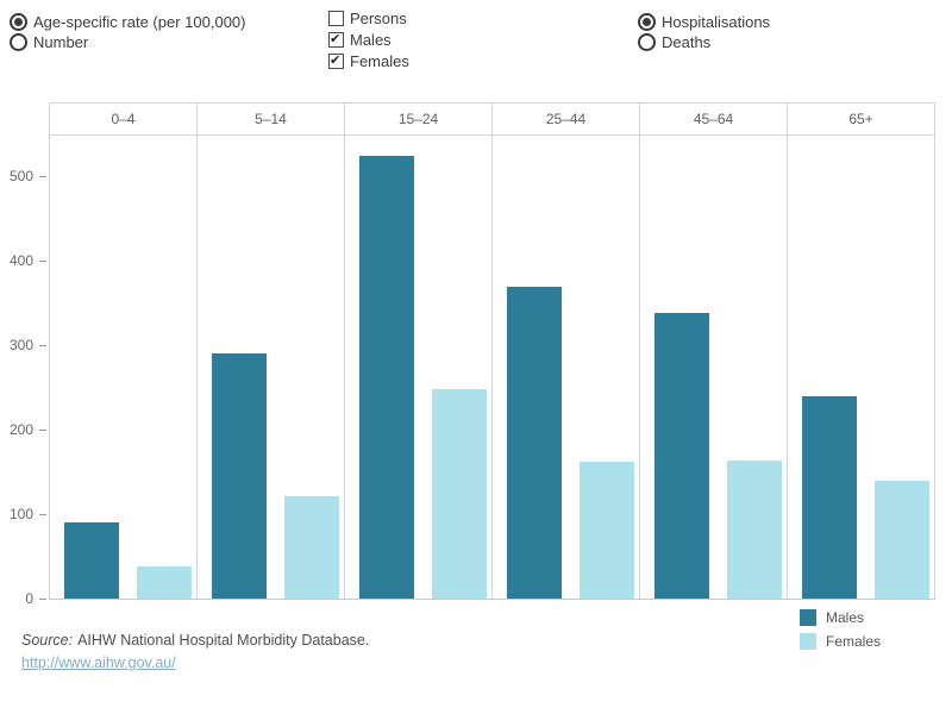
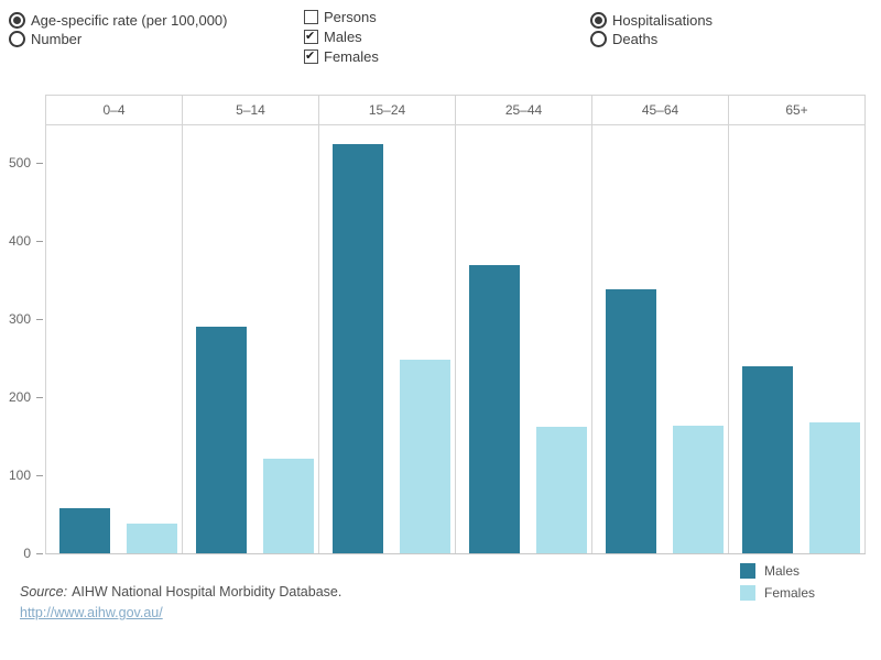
Males/0–4: 90 -> 60
Females/65+: 140 -> 170
